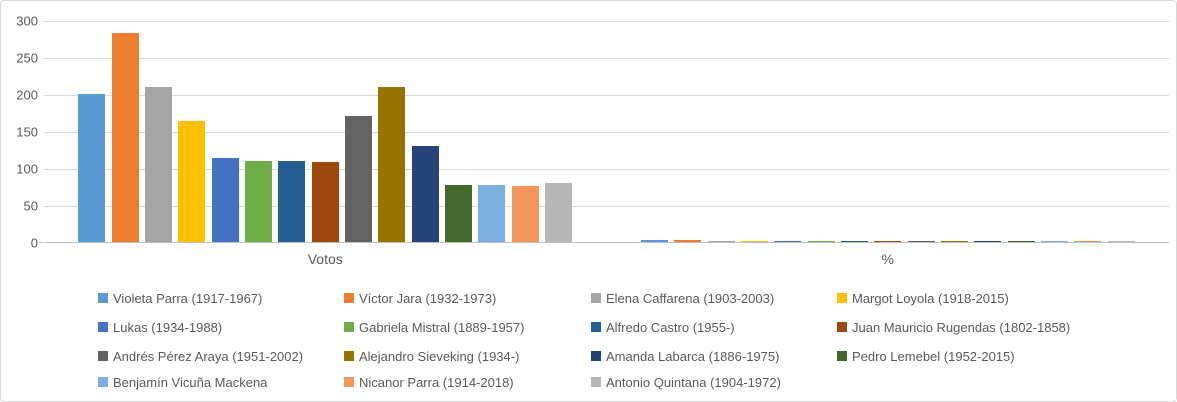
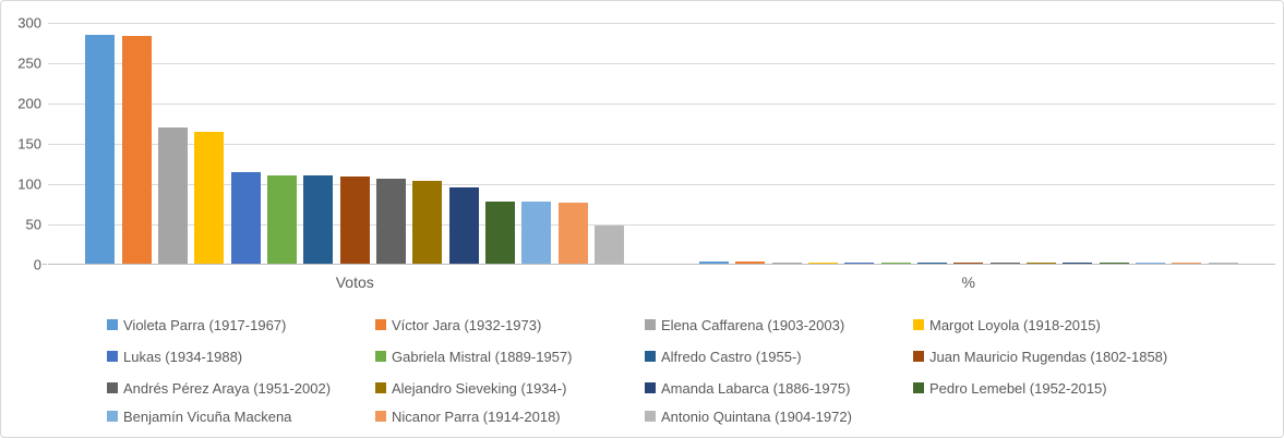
Violeta Parra (1917-1967)/Votos: 200 -> 280
Elena Caffarena (1903-2003)/Votos: 210 -> 170
Andrés Pérez Araya (1951-2002)/Votos: 170 -> 100
Alejandro Sieveking (1934-)/Votos: 210 -> 100
Amanda Labarca (1886-1975)/Votos: 130 -> 90
Antonio Quintana (1904-1972)/Votos: 80 -> 50
